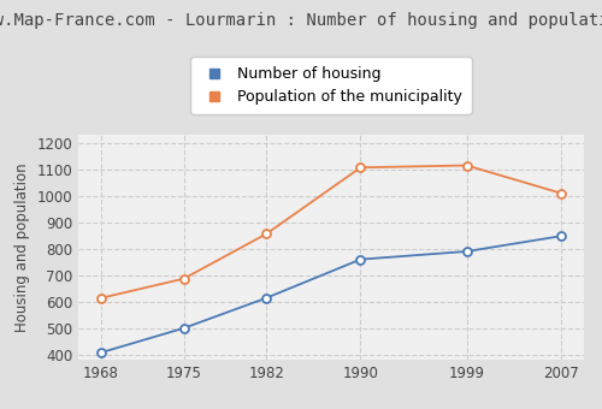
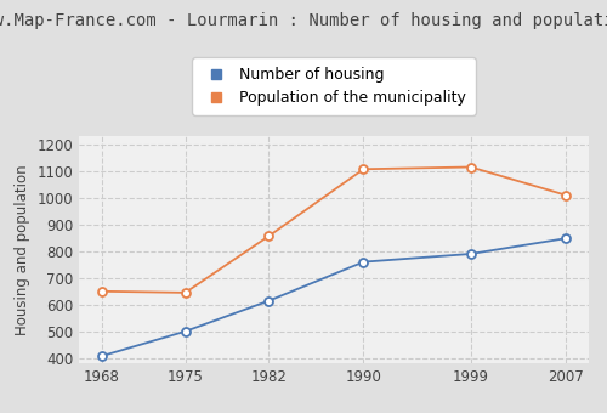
Population of the municipality/1968: 614 -> 650
Population of the municipality/1975: 687 -> 645
